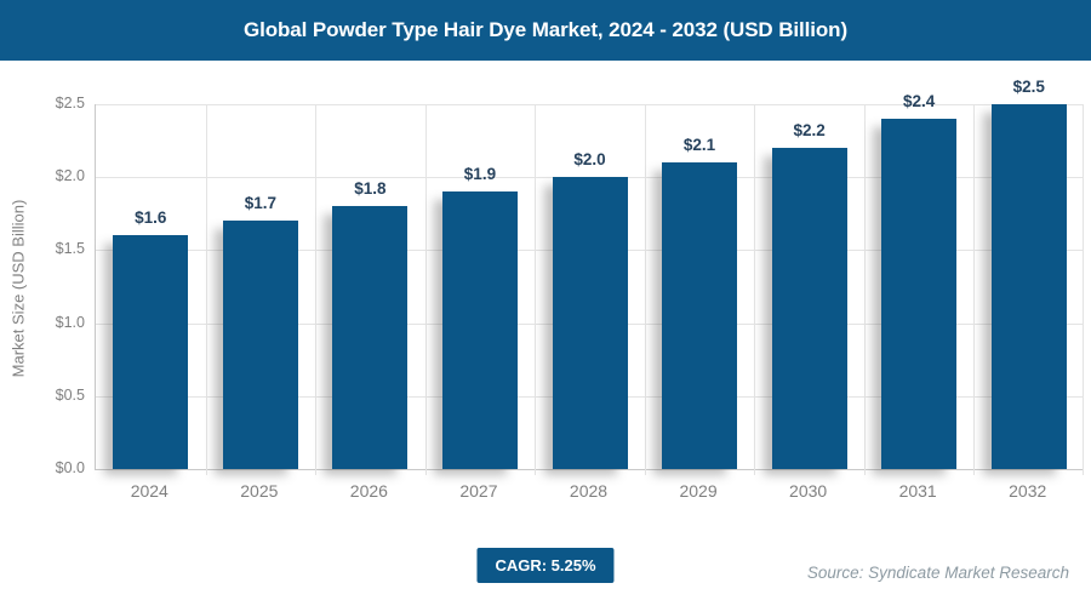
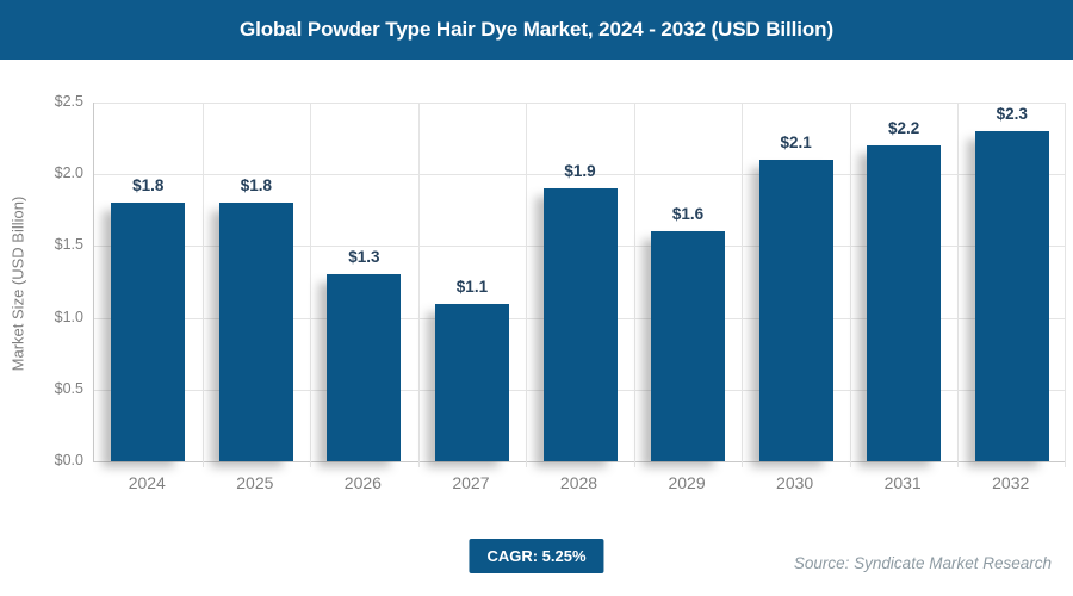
2024: $1.6 -> $1.8
2025: $1.7 -> $1.8
2026: $1.8 -> $1.3
2027: $1.9 -> $1.1
2028: $2.0 -> $1.9
2029: $2.1 -> $1.6
2030: $2.2 -> $2.1
2031: $2.4 -> $2.2
2032: $2.5 -> $2.3
